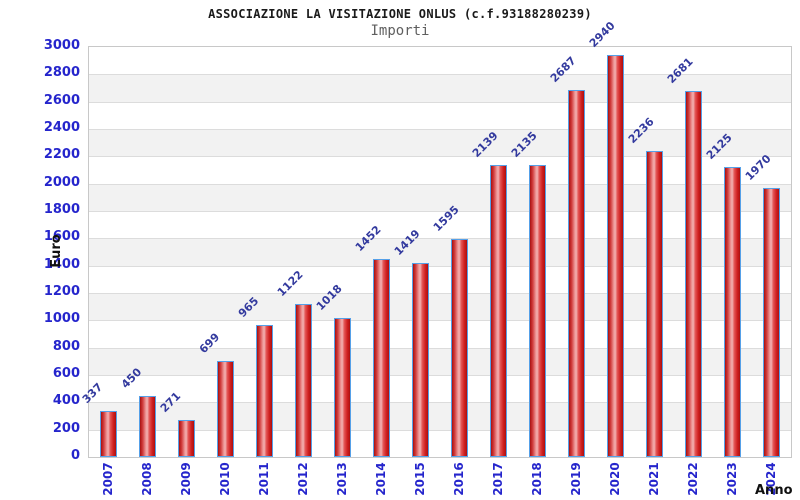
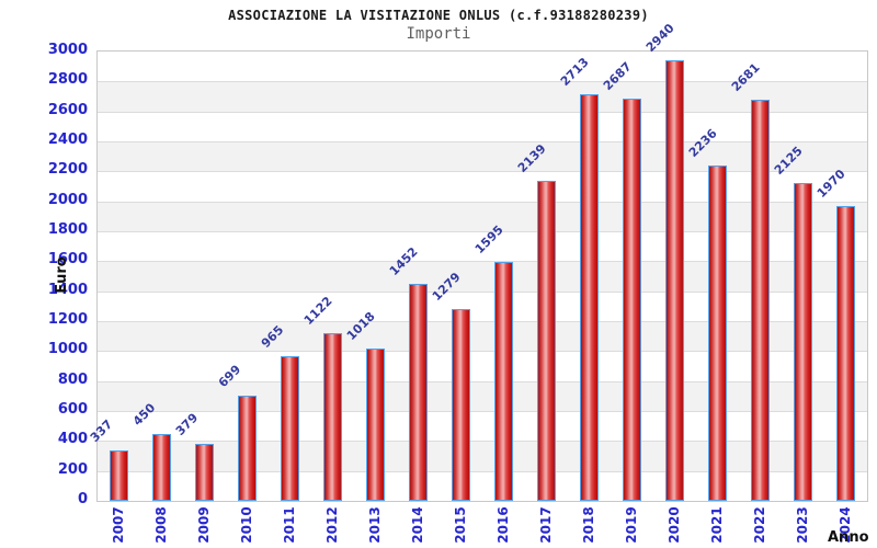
2009: 271 -> 379
2015: 1419 -> 1279
2018: 2135 -> 2713
